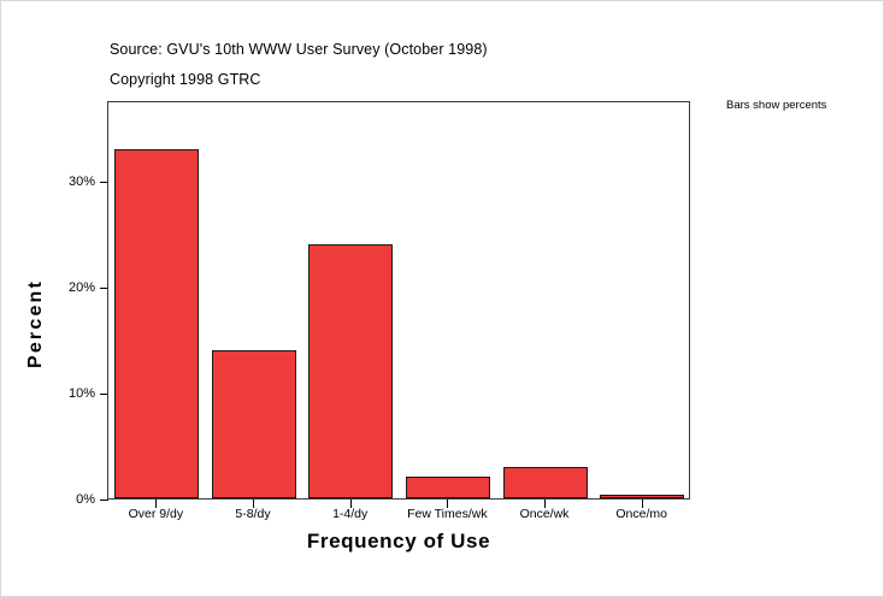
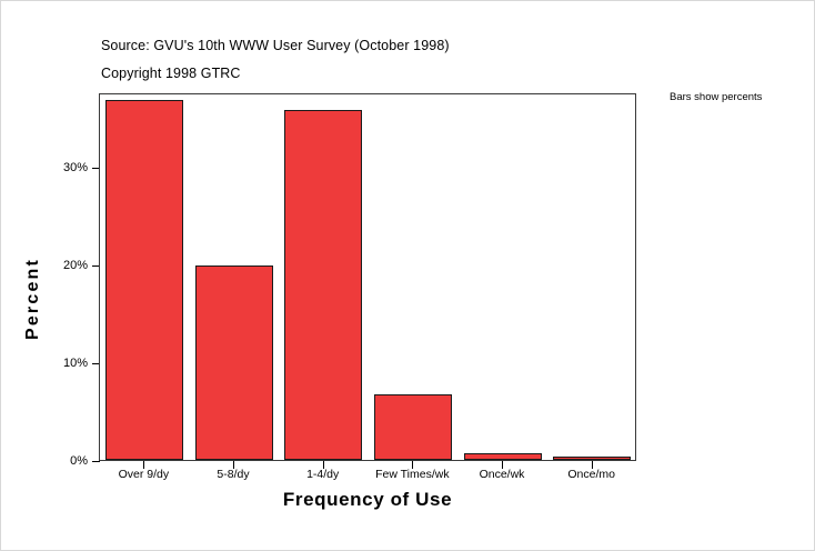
Over 9/dy: 33% -> 37%
5-8/dy: 14% -> 20%
1-4/dy: 24% -> 36%
Few Times/wk: 2% -> 7%
Once/wk: 3% -> 1%
